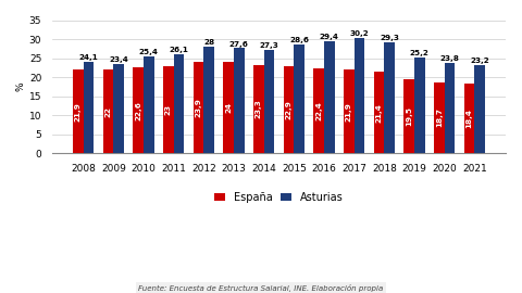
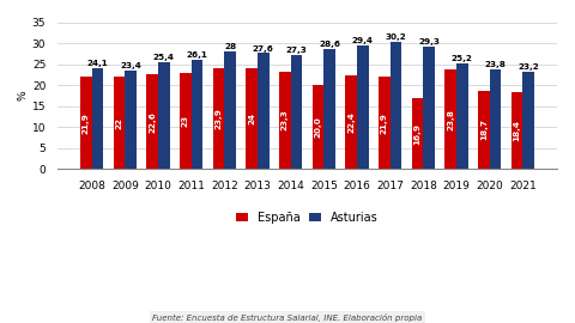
España/2015: 22,9 -> 20,0
España/2018: 21,4 -> 16,9
España/2019: 19,5 -> 23,8
